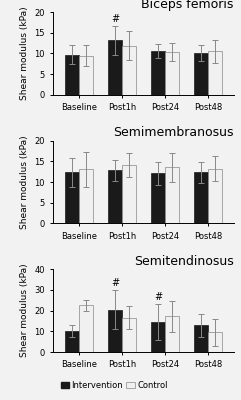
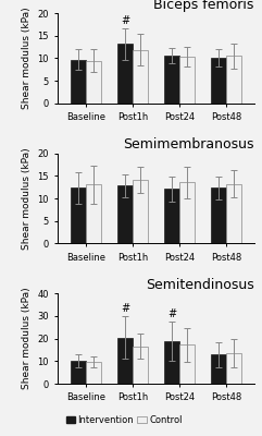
Semitendinosus/Control/Baseline: 22.5 -> 9.8
Semitendinosus/Intervention/Post24: 14.5 -> 18.8
Semitendinosus/Control/Post48: 9.5 -> 13.5
